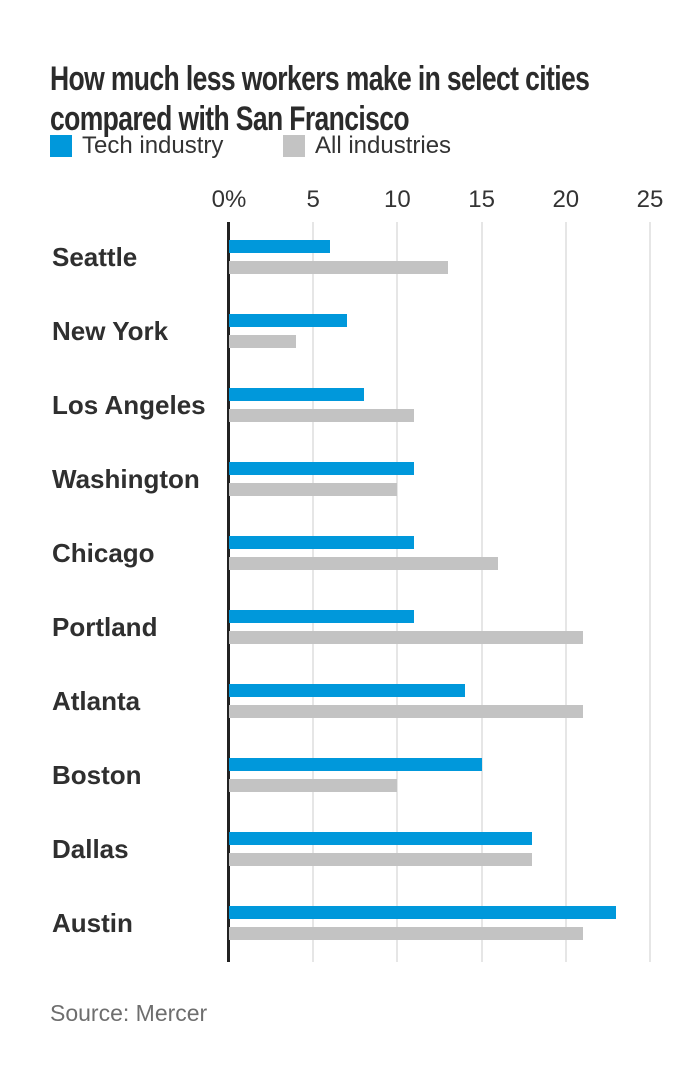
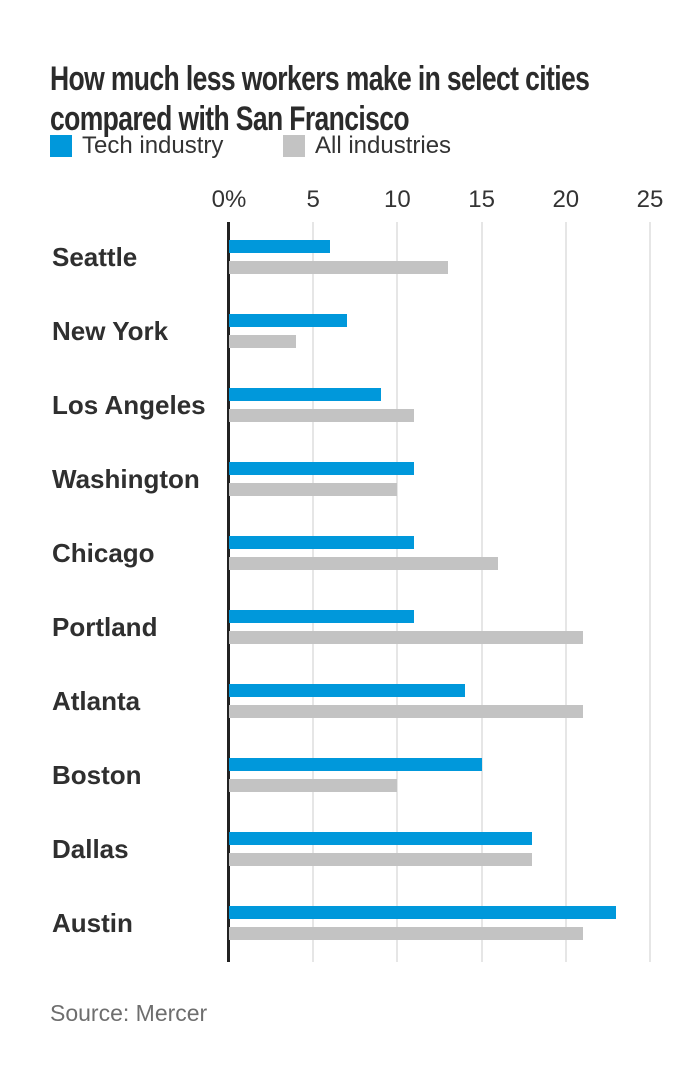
Tech industry/Los Angeles: 8 -> 9
